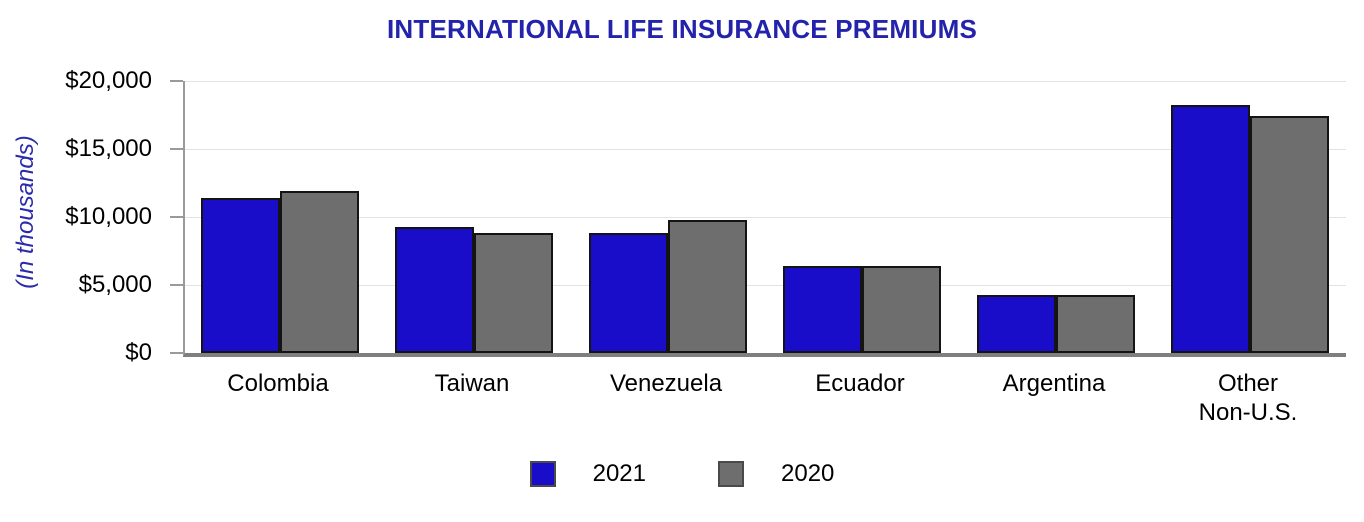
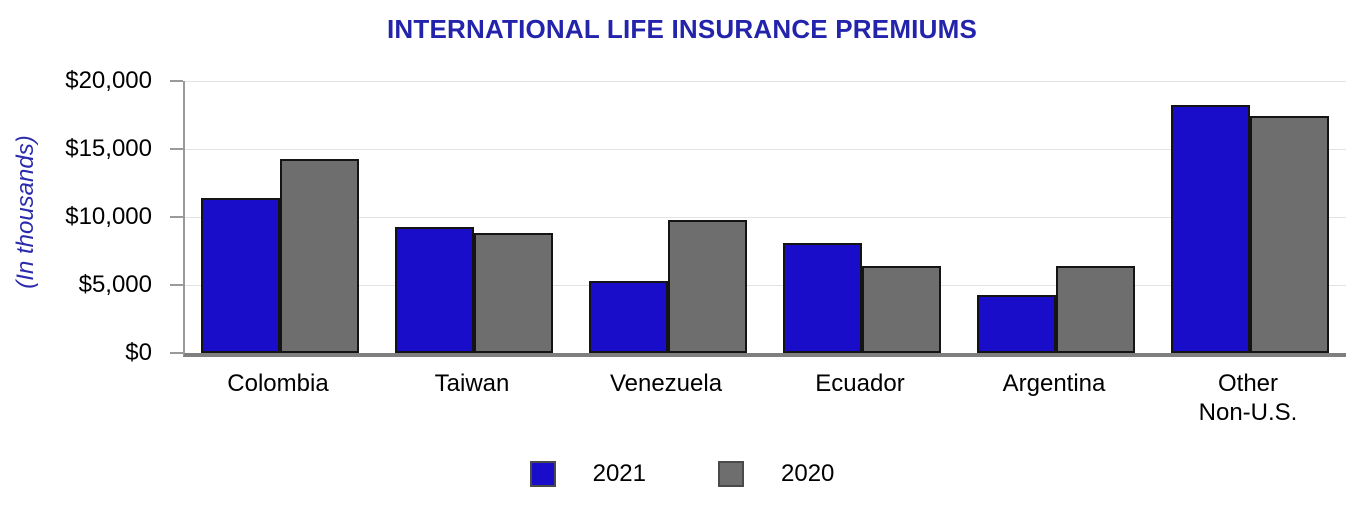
2020/Colombia: $11900 -> $14300
2021/Venezuela: $8800 -> $5300
2021/Ecuador: $6400 -> $8100
2020/Argentina: $4300 -> $6400
